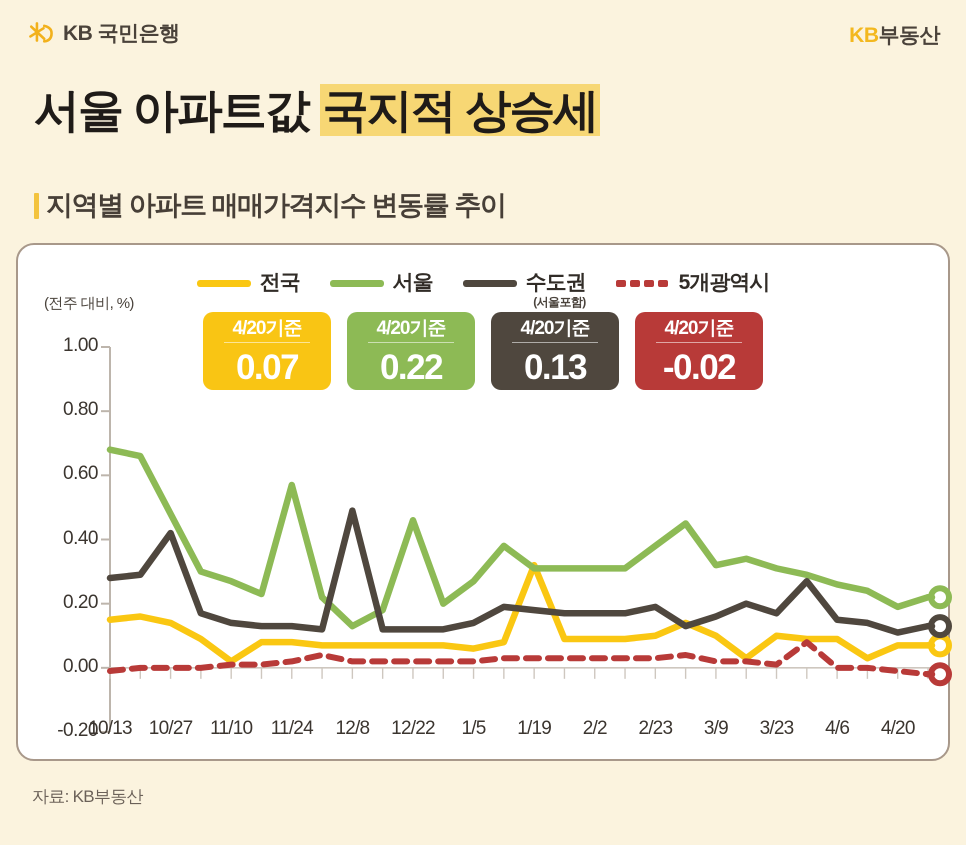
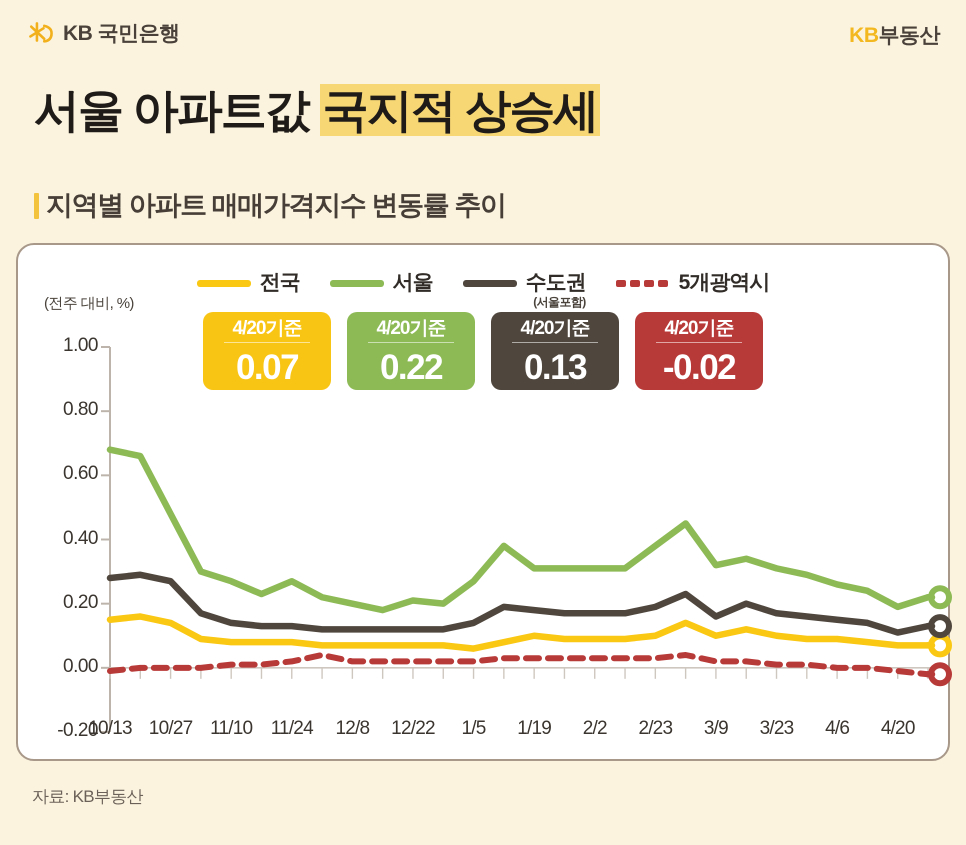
수도권/10/27: 0.42 -> 0.27
전국/11/10: 0.02 -> 0.08
서울/11/24: 0.57 -> 0.27
서울/12/8: 0.13 -> 0.20
수도권/12/8: 0.49 -> 0.12
서울/12/22: 0.46 -> 0.21
전국/1/19: 0.32 -> 0.10
수도권/2/23: 0.13 -> 0.23
전국/3/9: 0.03 -> 0.12
수도권/3/23: 0.27 -> 0.16
5개광역시/3/23: 0.08 -> 0.01
전국/4/6: 0.03 -> 0.08
